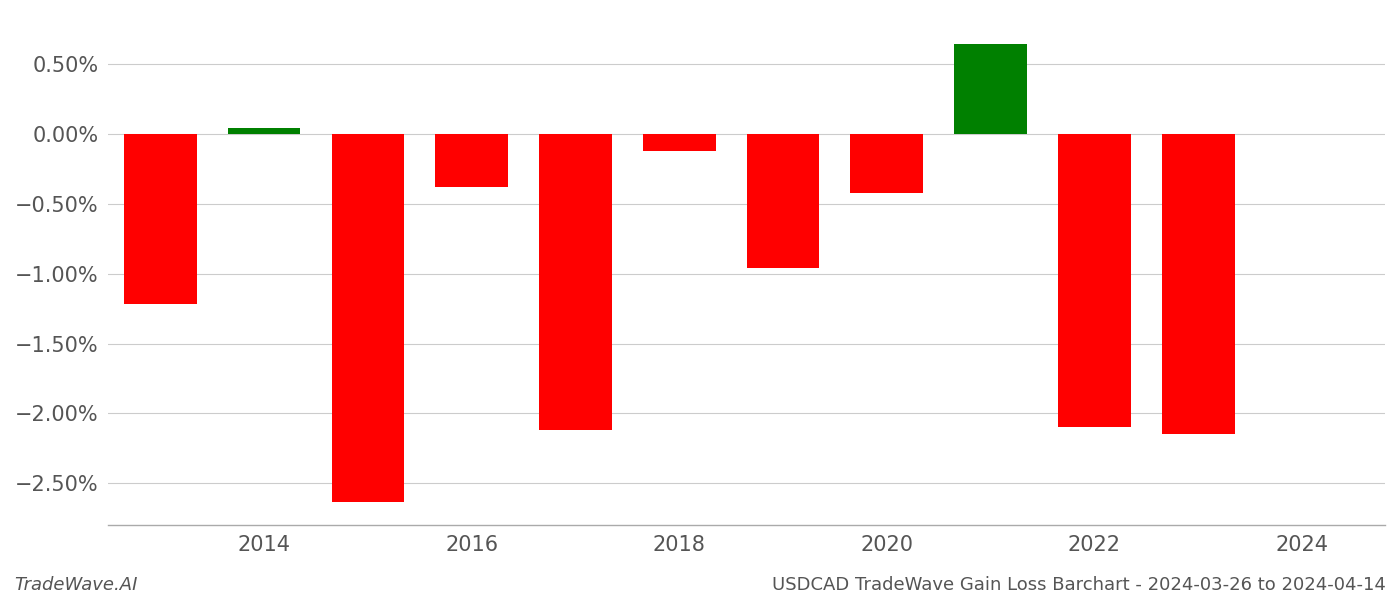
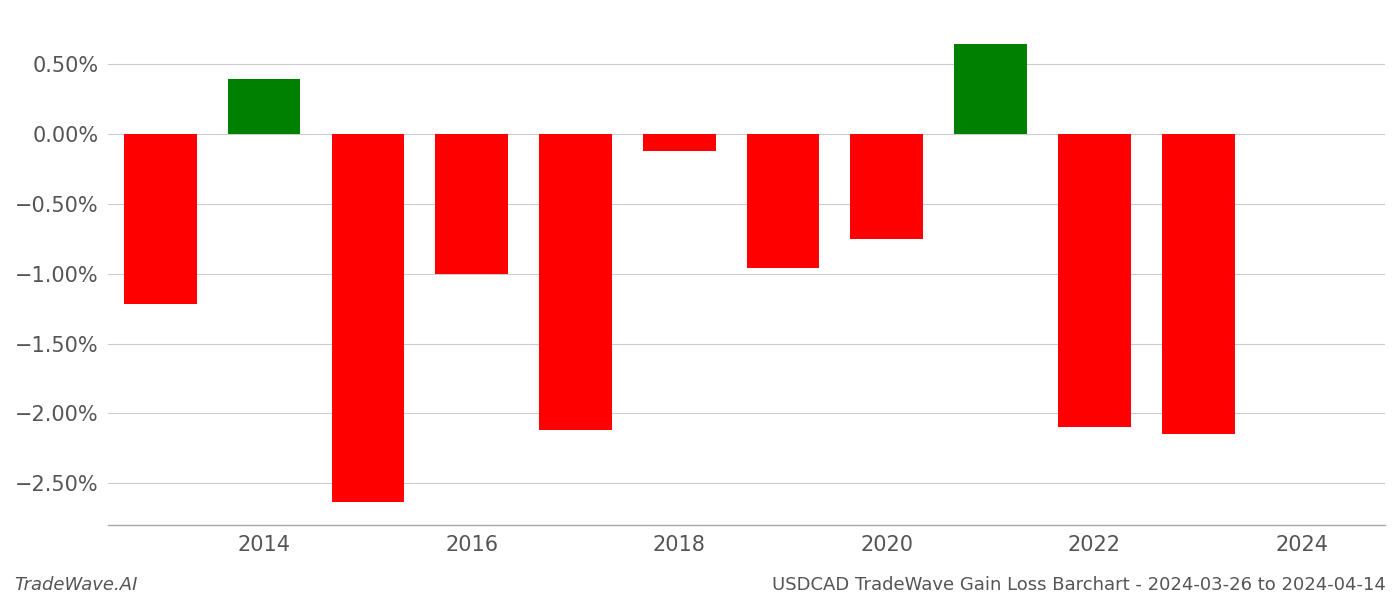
2014: 0.04% -> 0.39%
2016: -0.38% -> -1.00%
2020: -0.42% -> -0.75%
